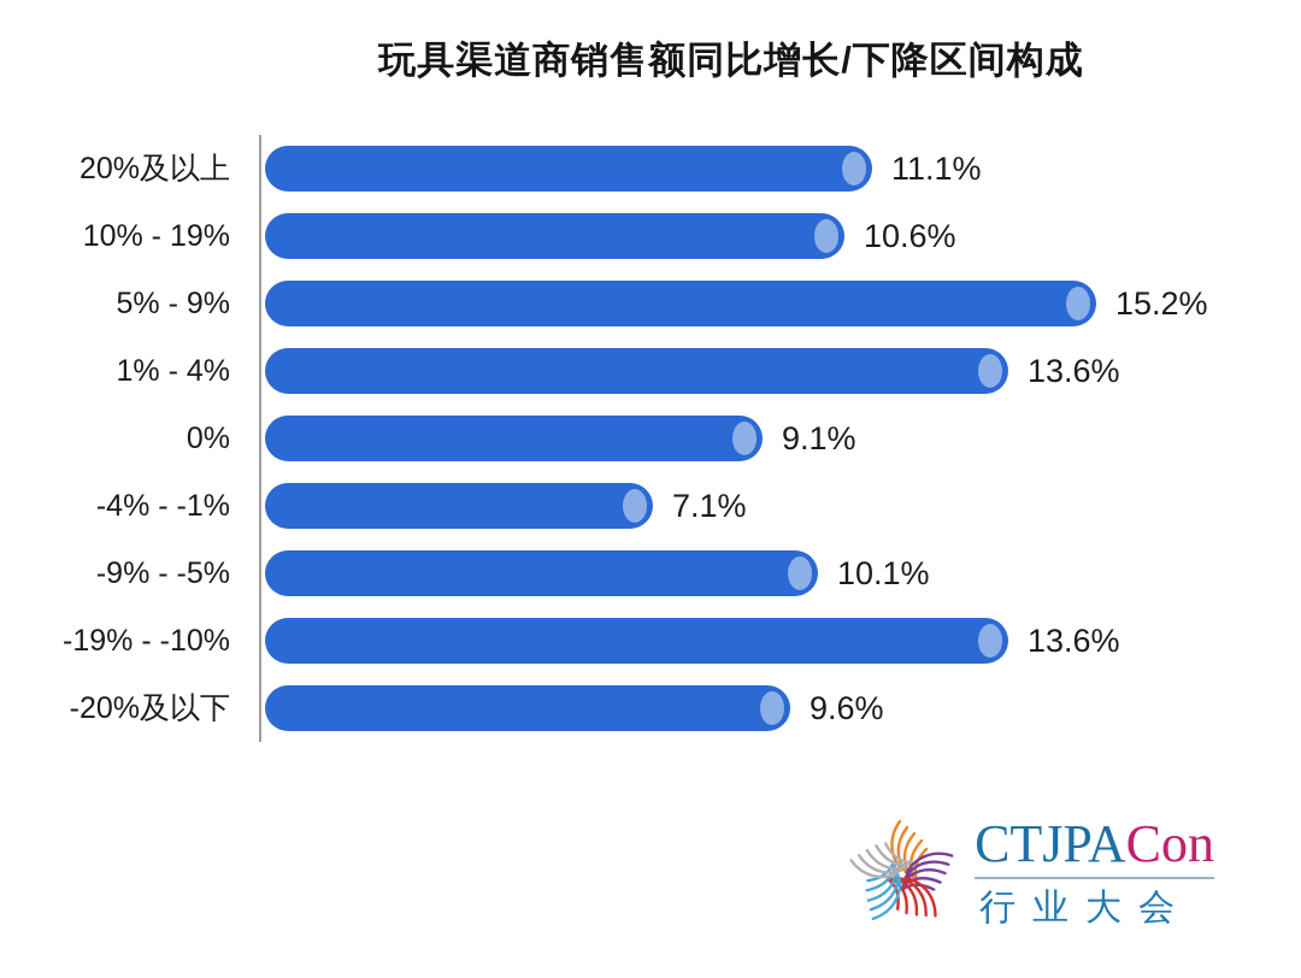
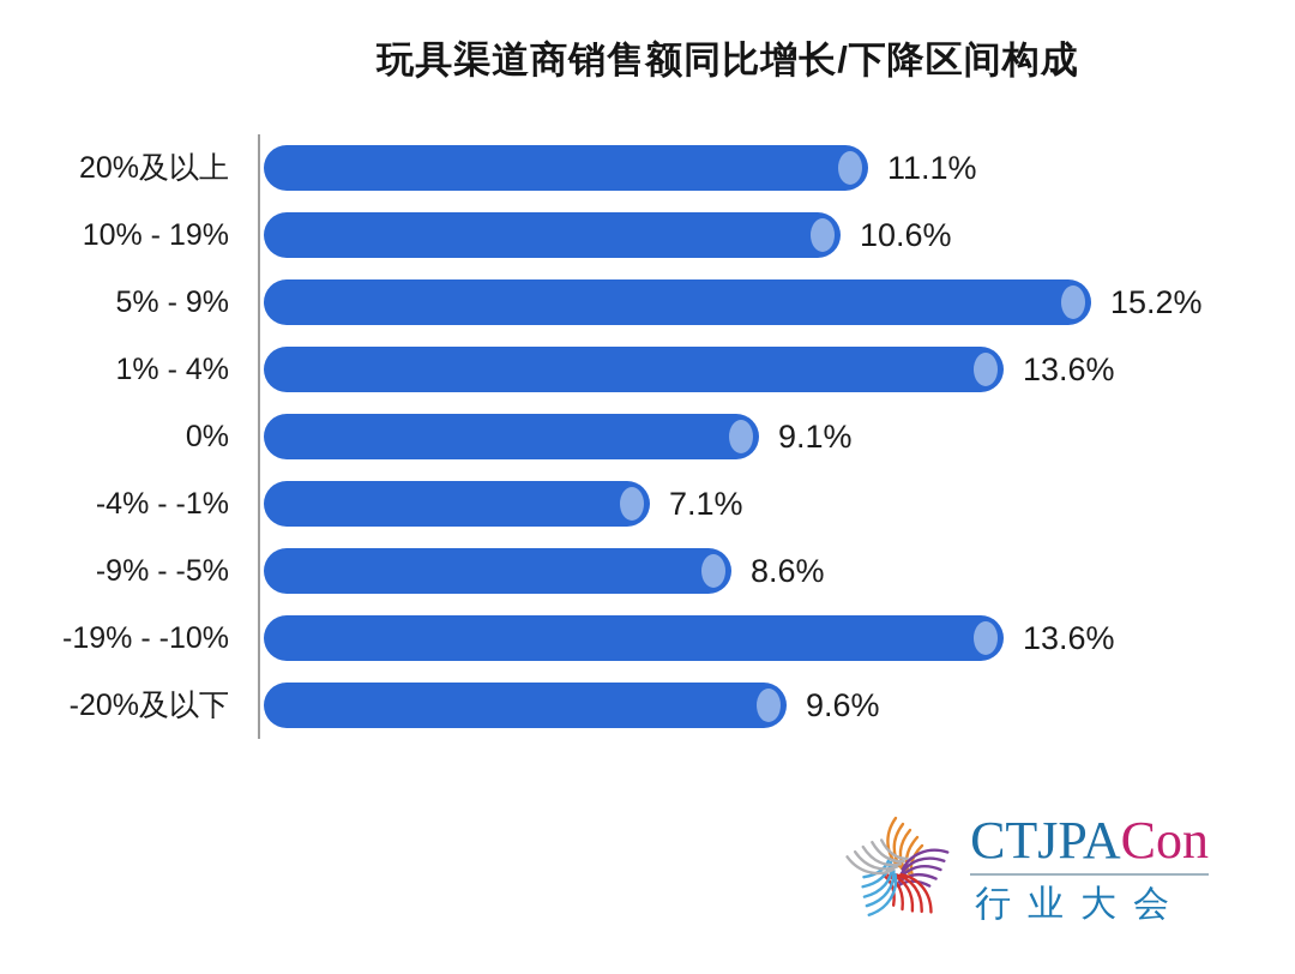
-9% - -5%: 10.1% -> 8.6%
